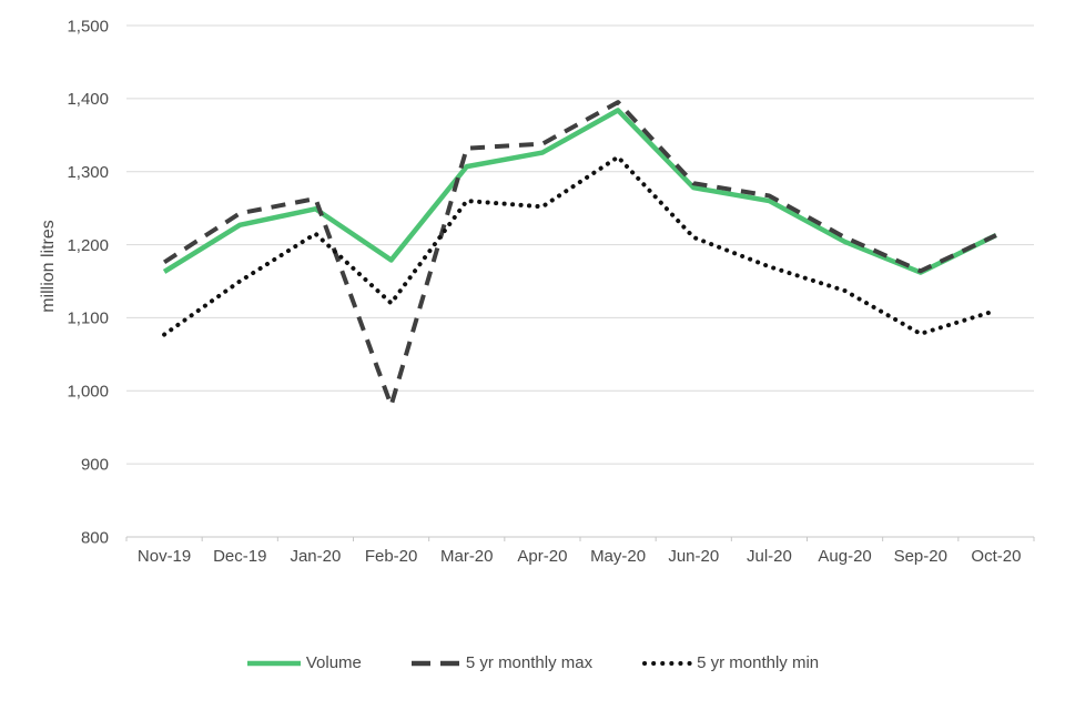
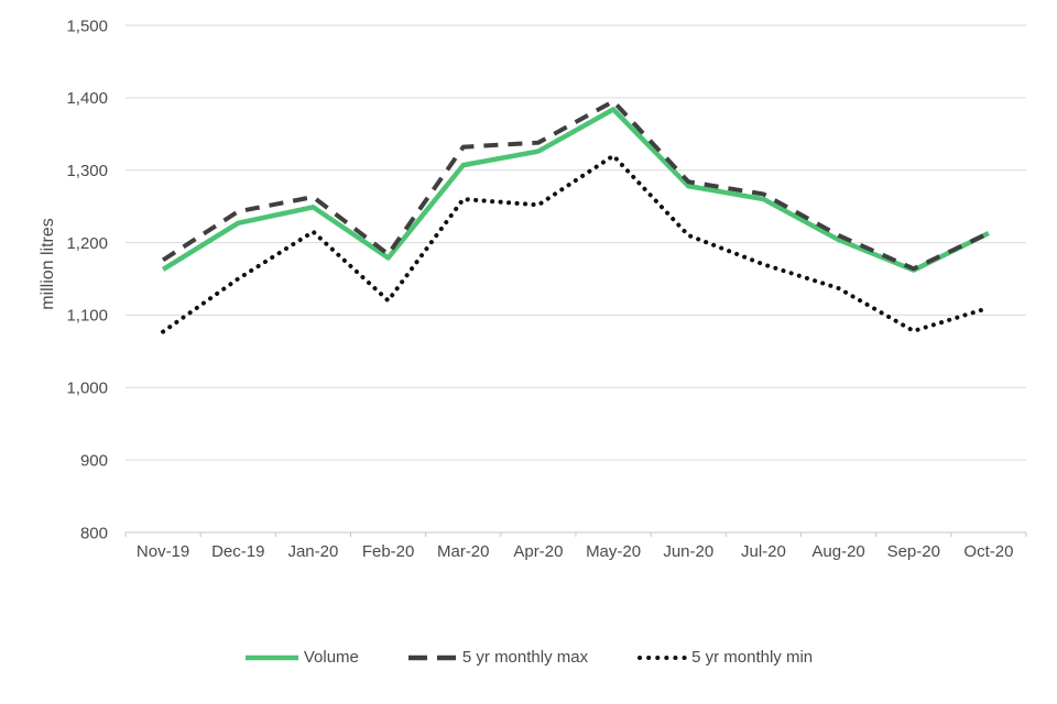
5 yr monthly max/Feb-20: 980 -> 1180
